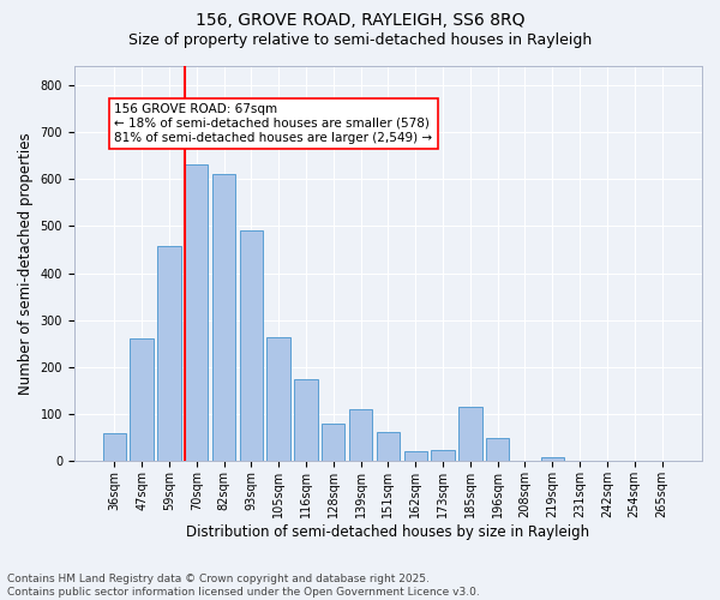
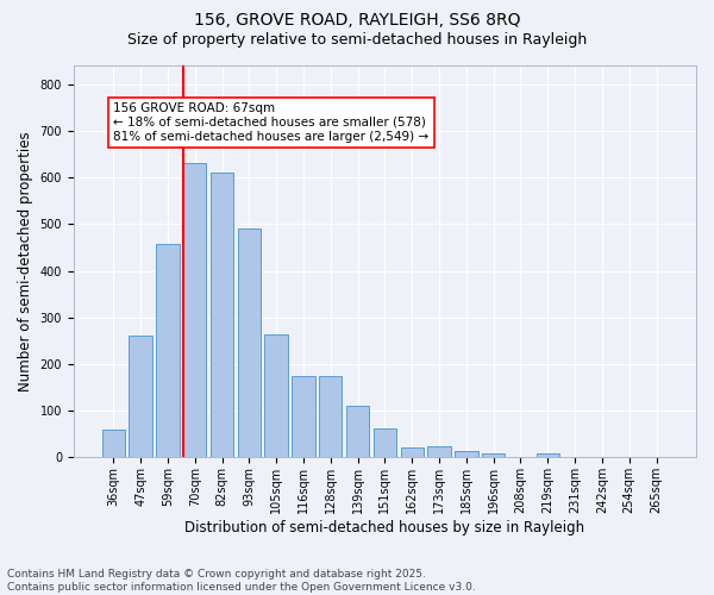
128sqm: 80 -> 175
185sqm: 115 -> 13
196sqm: 50 -> 8
